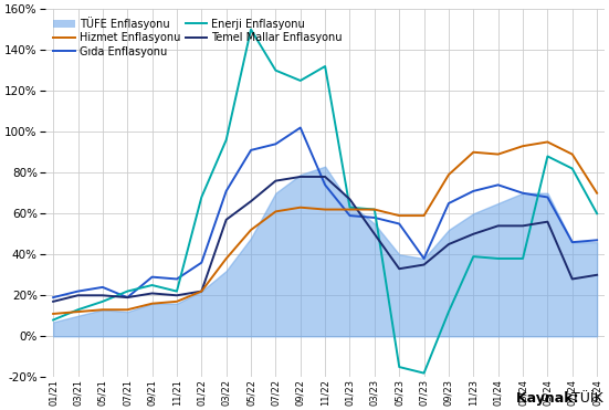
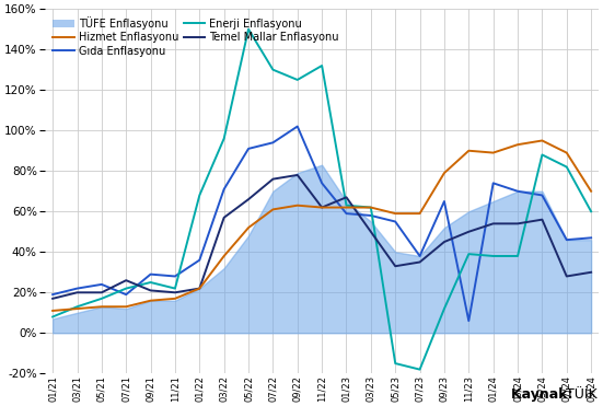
Temel Mallar Enflasyonu/07/21: 19% -> 26%
Temel Mallar Enflasyonu/11/22: 78% -> 62%
Gıda Enflasyonu/11/23: 71% -> 6%
